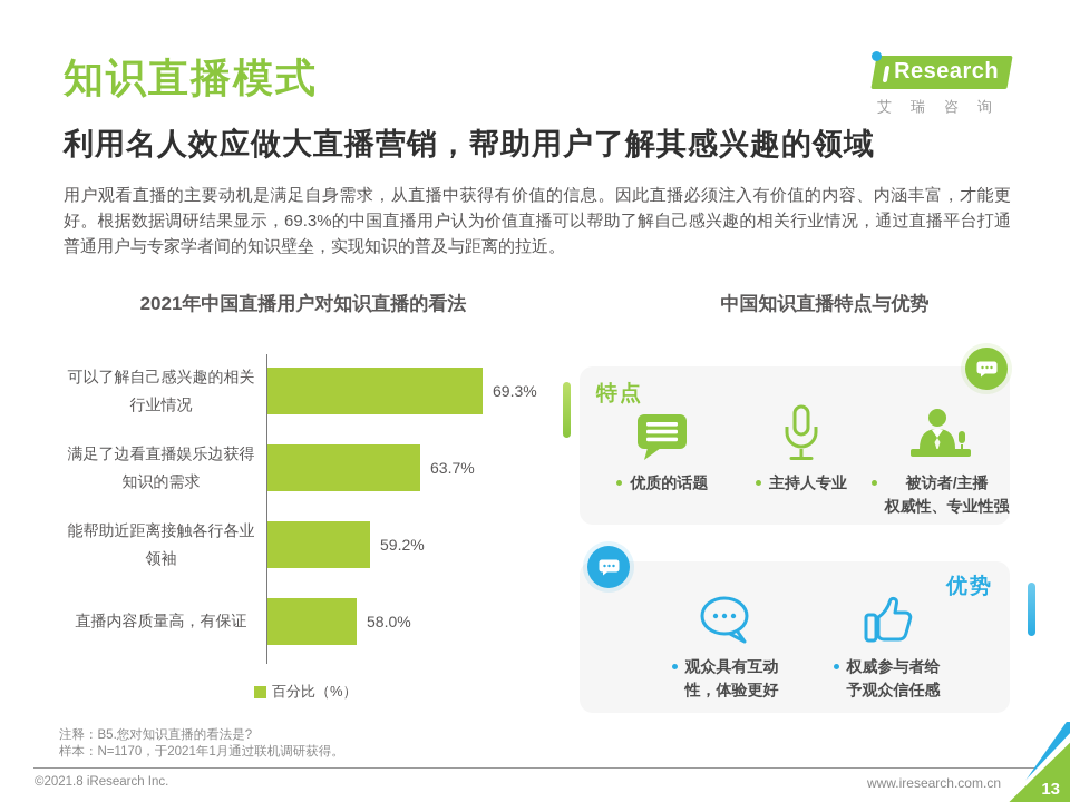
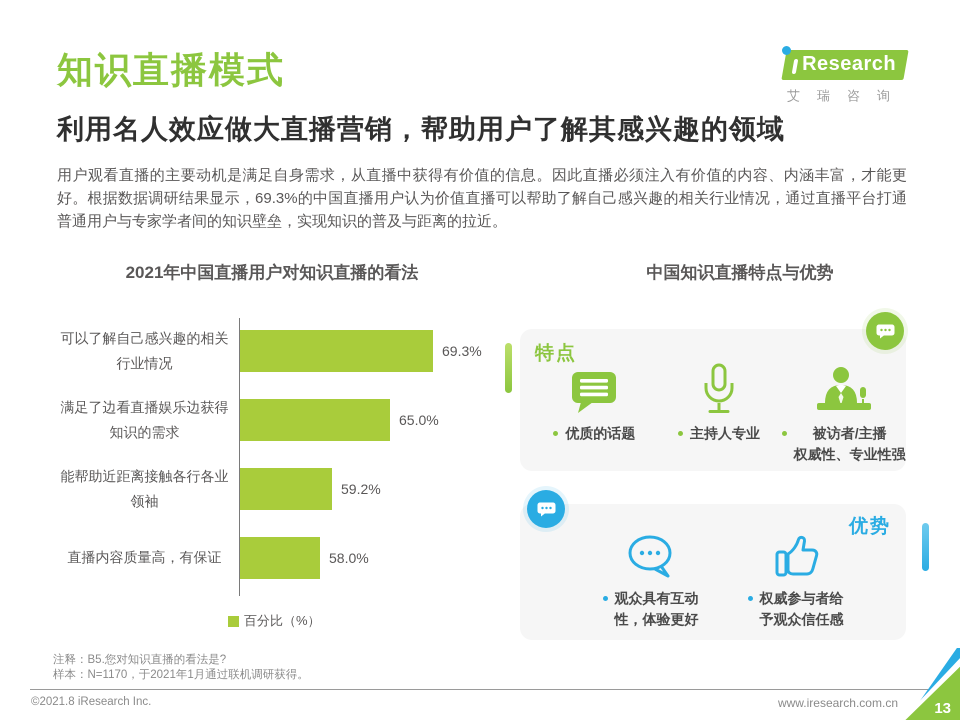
满足了边看直播娱乐边获得 知识的需求: 63.7% -> 65.0%
